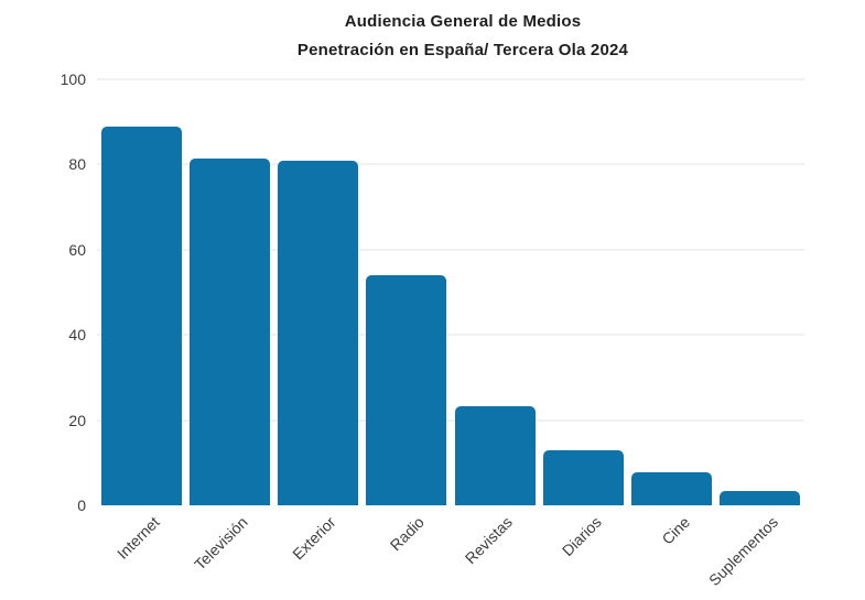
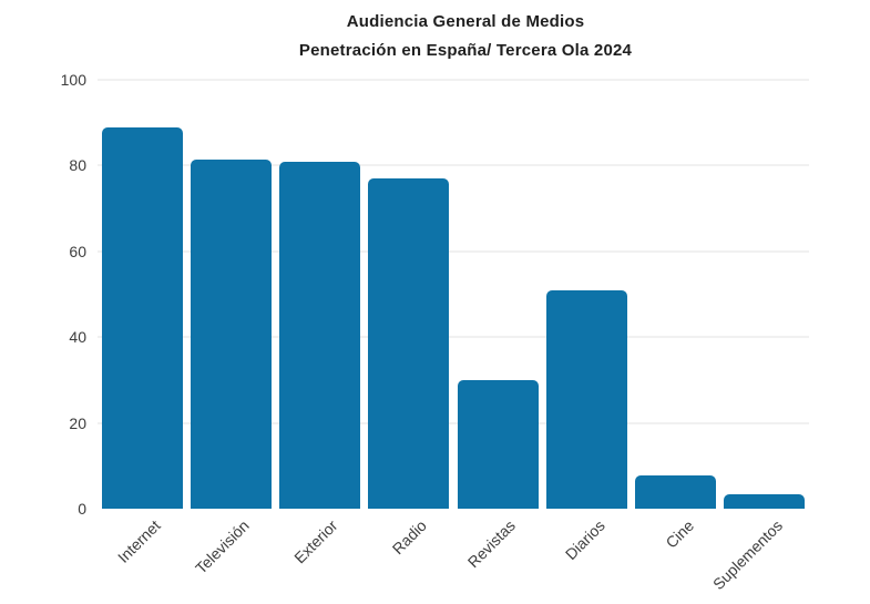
Radio: 54 -> 77
Revistas: 23 -> 30
Diarios: 13 -> 51
